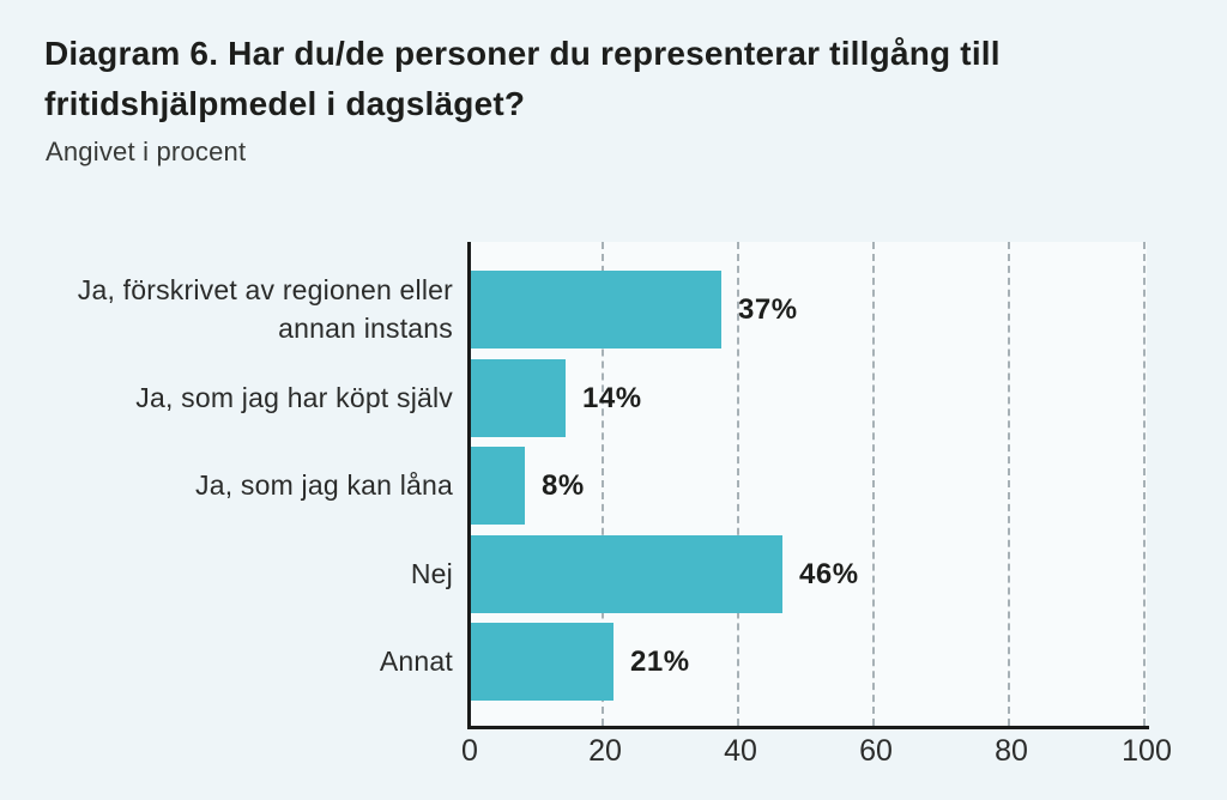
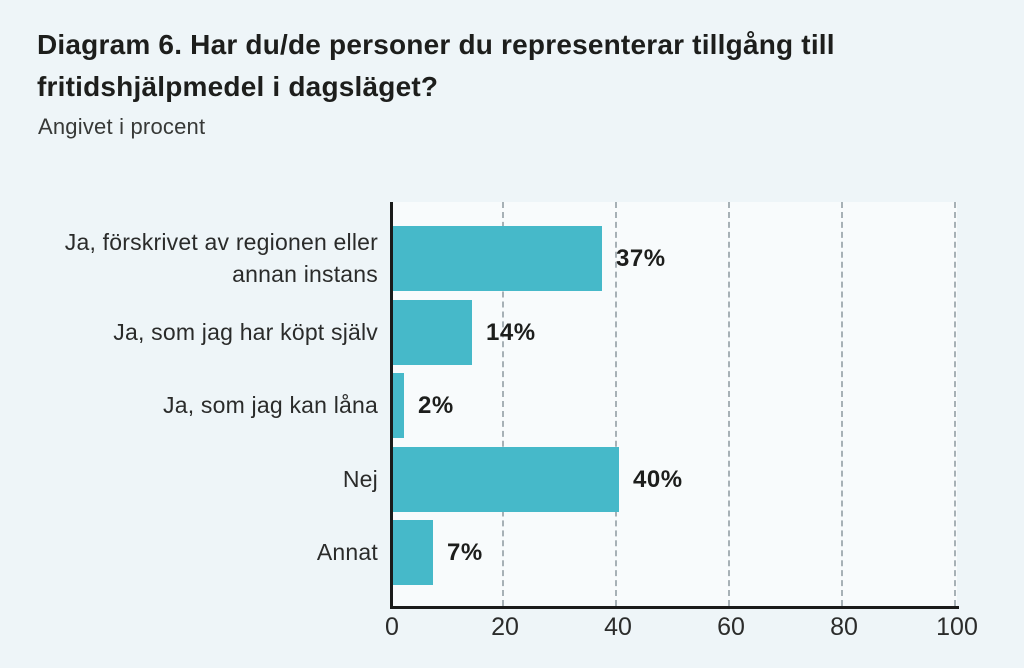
Ja, som jag kan låna: 8% -> 2%
Nej: 46% -> 40%
Annat: 21% -> 7%
